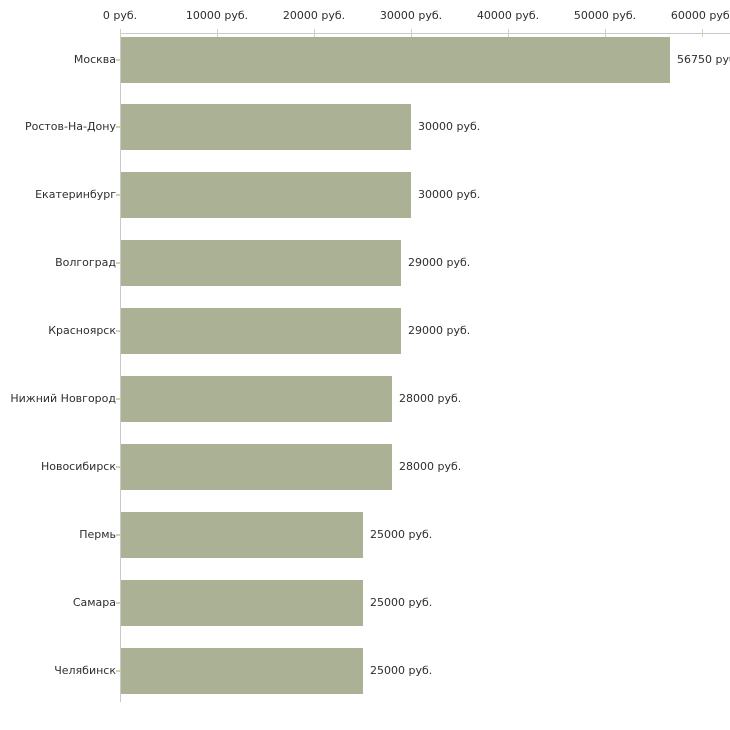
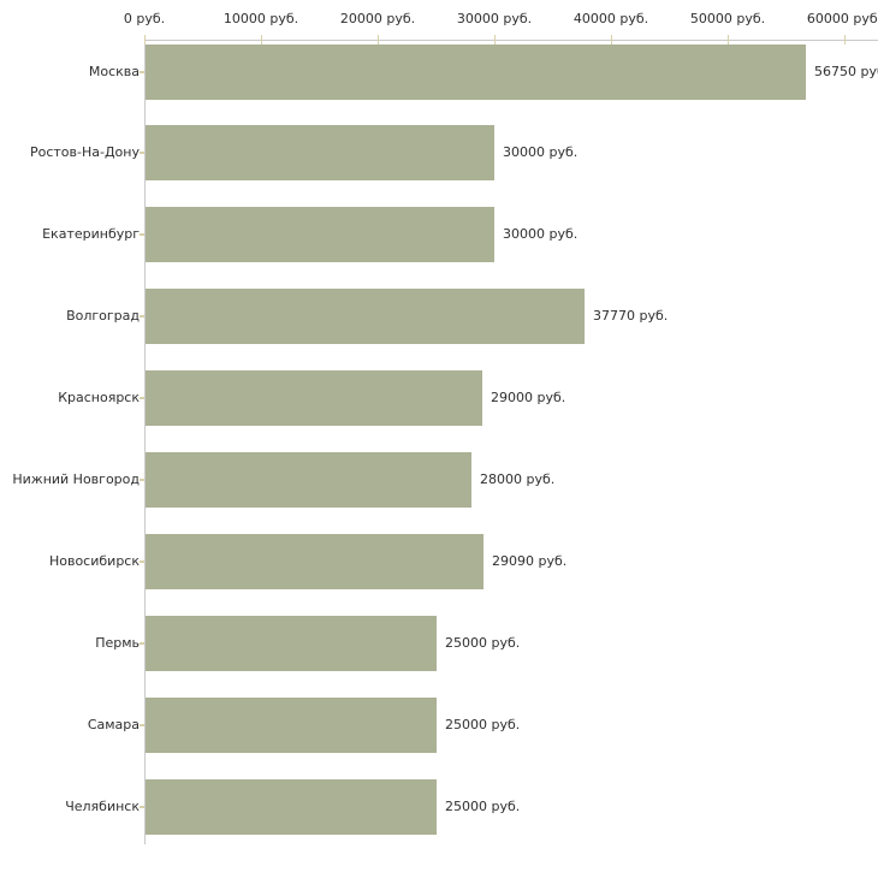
Волгоград: 29000 -> 37770
Новосибирск: 28000 -> 29090
